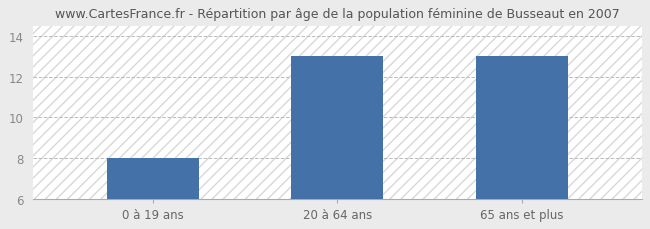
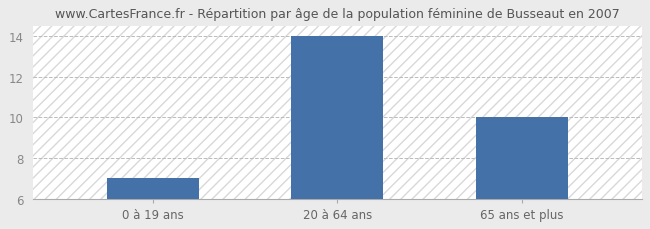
0 à 19 ans: 8 -> 7
20 à 64 ans: 13 -> 14
65 ans et plus: 13 -> 10
